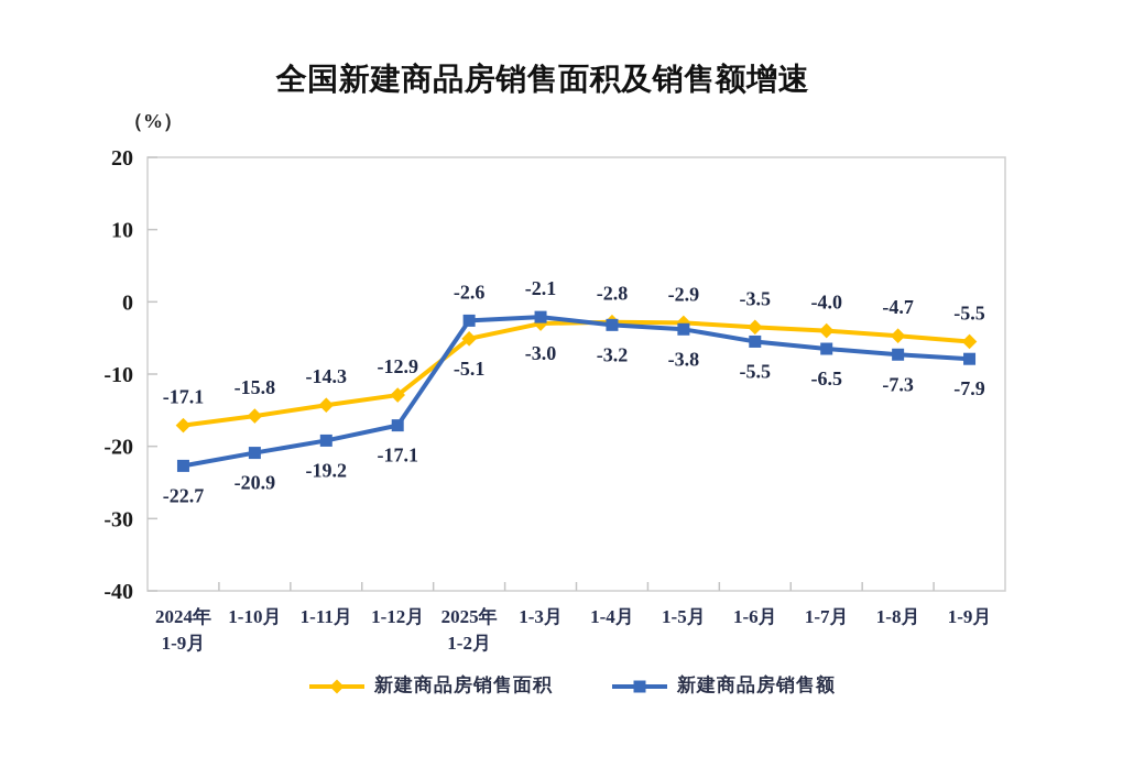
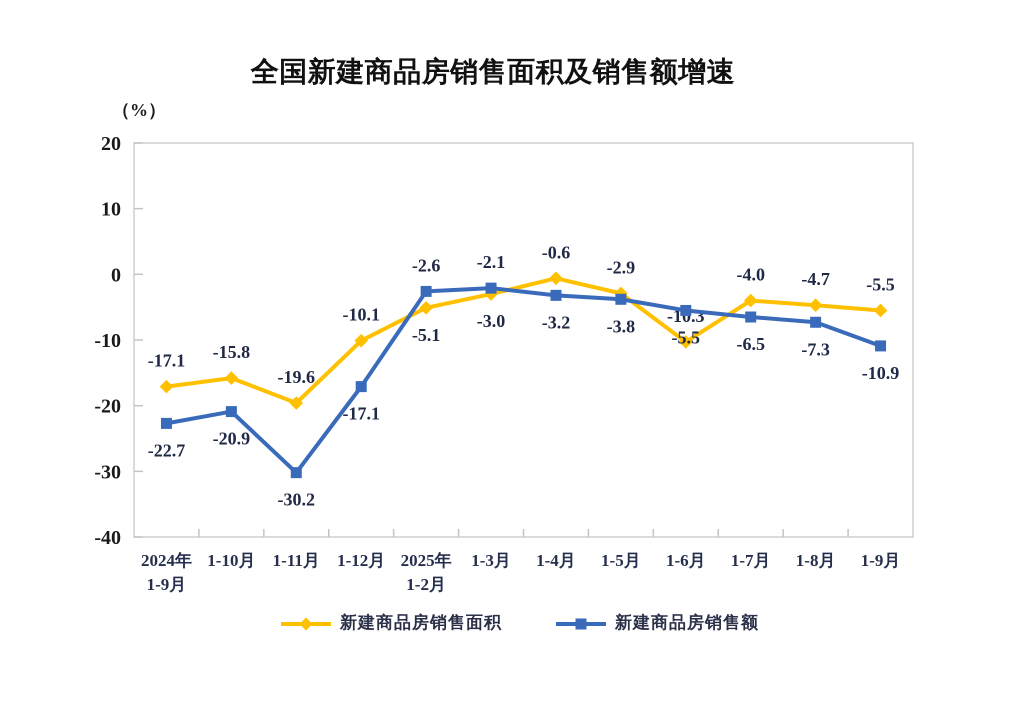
新建商品房销售面积/1-11月: -14.3 -> -19.6
新建商品房销售额/1-11月: -19.2 -> -30.2
新建商品房销售面积/1-12月: -12.9 -> -10.1
新建商品房销售面积/1-4月: -2.8 -> -0.6
新建商品房销售面积/1-6月: -3.5 -> -10.3
新建商品房销售额/1-9月: -7.9 -> -10.9
